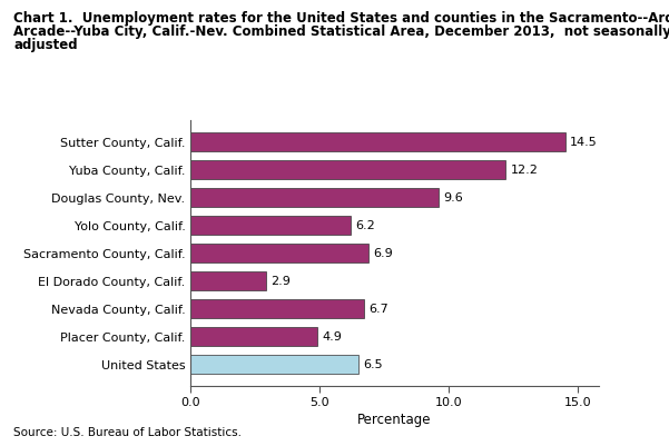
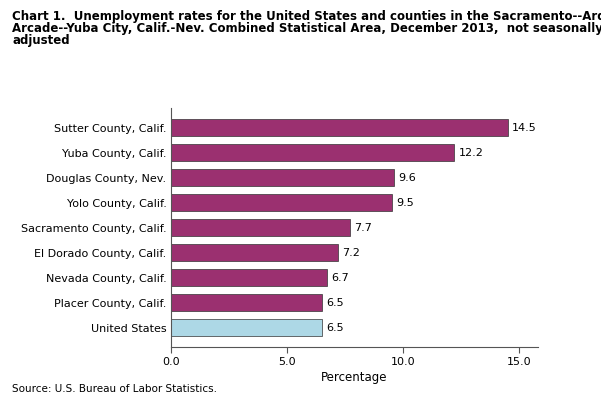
Yolo County, Calif.: 6.2 -> 9.5
Sacramento County, Calif.: 6.9 -> 7.7
El Dorado County, Calif.: 2.9 -> 7.2
Placer County, Calif.: 4.9 -> 6.5
